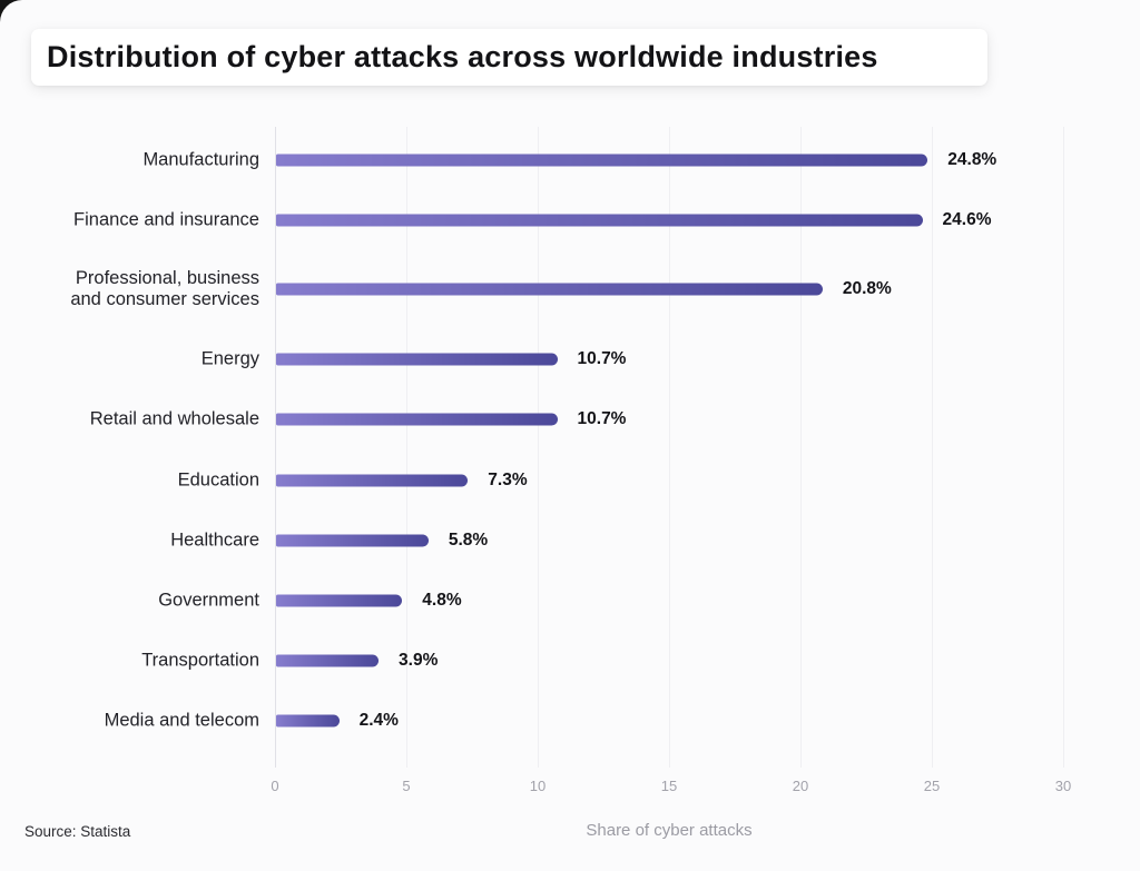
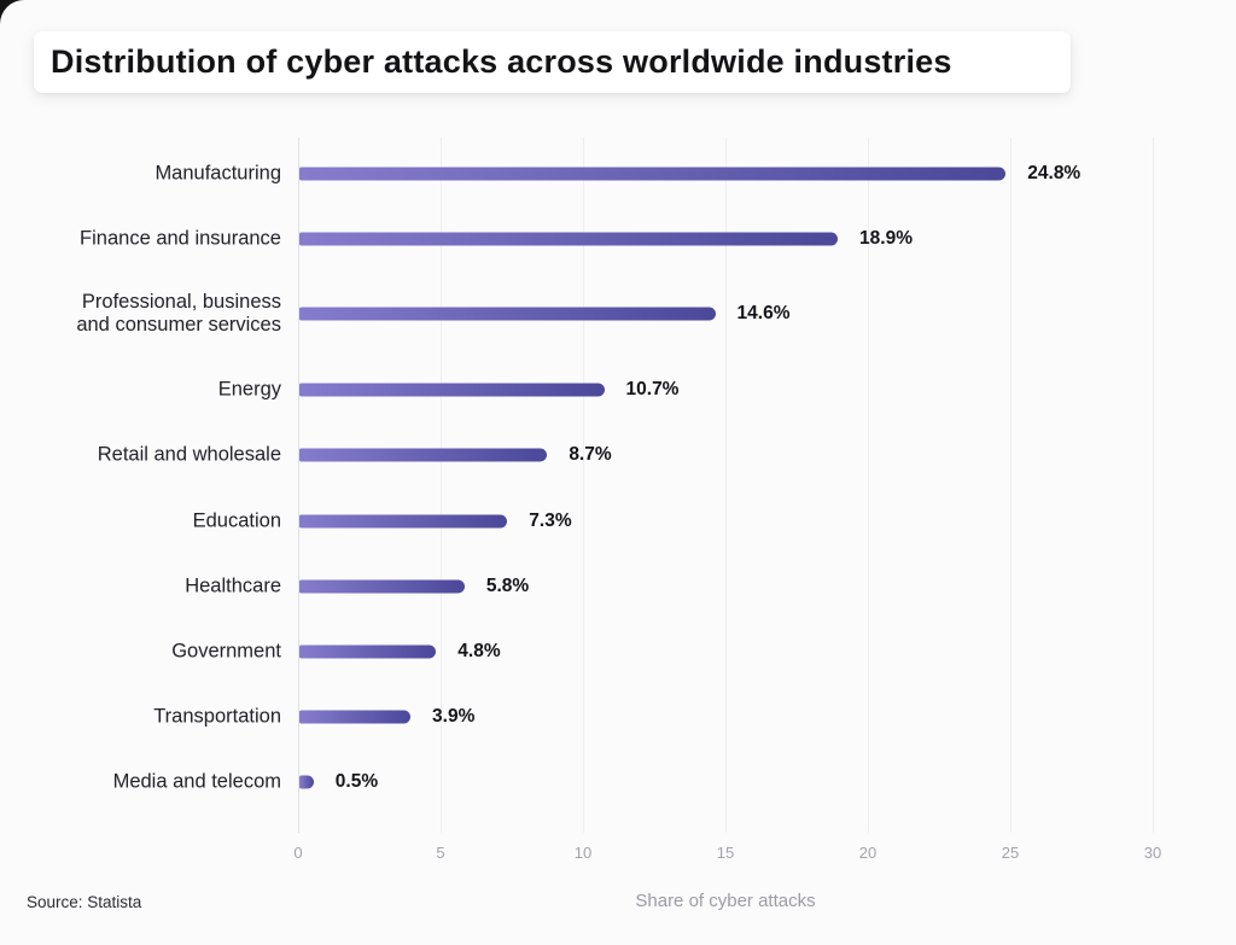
Finance and insurance: 24.6% -> 18.9%
Professional, business and consumer services: 20.8% -> 14.6%
Retail and wholesale: 10.7% -> 8.7%
Media and telecom: 2.4% -> 0.5%
